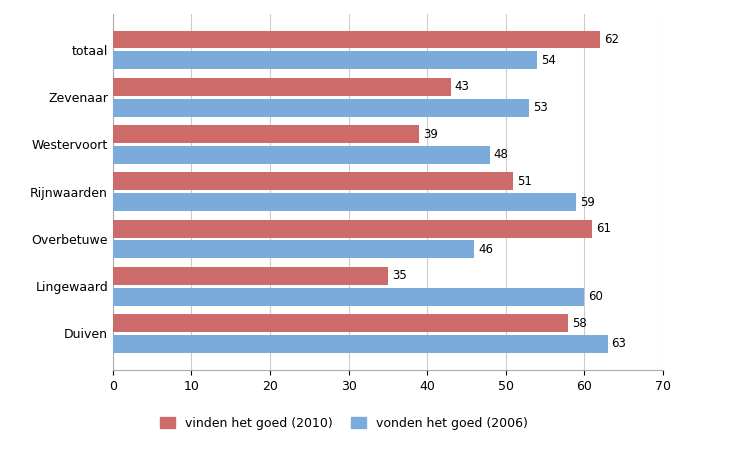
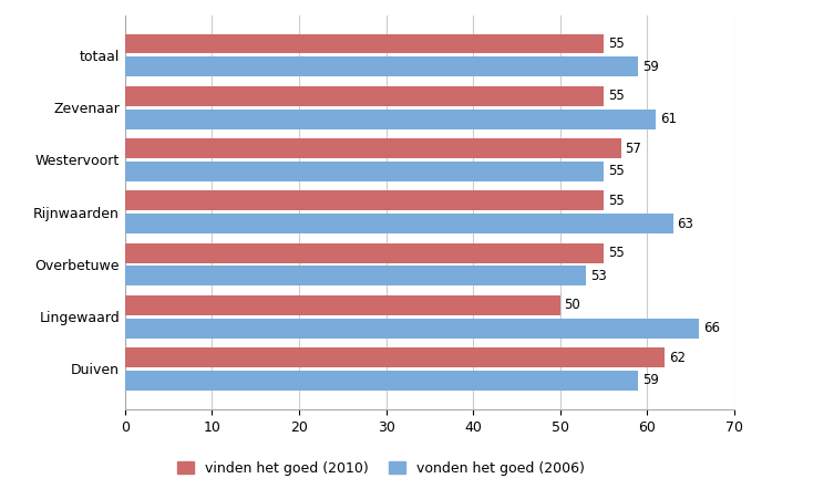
vinden het goed (2010)/totaal: 62 -> 55
vonden het goed (2006)/totaal: 54 -> 59
vinden het goed (2010)/Zevenaar: 43 -> 55
vonden het goed (2006)/Zevenaar: 53 -> 61
vinden het goed (2010)/Westervoort: 39 -> 57
vonden het goed (2006)/Westervoort: 48 -> 55
vinden het goed (2010)/Rijnwaarden: 51 -> 55
vonden het goed (2006)/Rijnwaarden: 59 -> 63
vinden het goed (2010)/Overbetuwe: 61 -> 55
vonden het goed (2006)/Overbetuwe: 46 -> 53
vinden het goed (2010)/Lingewaard: 35 -> 50
vonden het goed (2006)/Lingewaard: 60 -> 66
vinden het goed (2010)/Duiven: 58 -> 62
vonden het goed (2006)/Duiven: 63 -> 59
